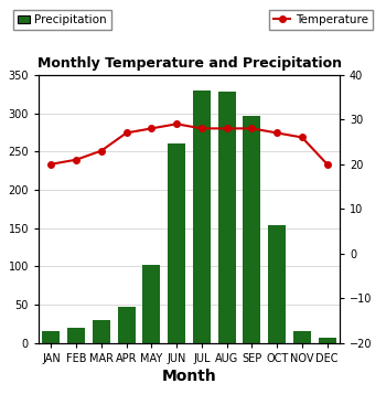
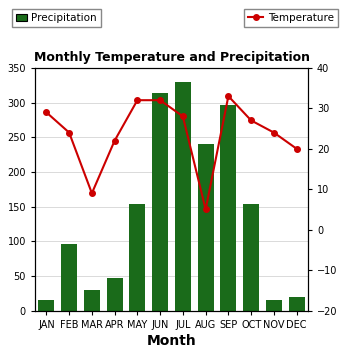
Temperature/JAN: 20 -> 29
Precipitation/FEB: 20 -> 96
Temperature/FEB: 21 -> 24
Temperature/MAR: 23 -> 9
Temperature/APR: 27 -> 22
Precipitation/MAY: 102 -> 154
Temperature/MAY: 28 -> 32
Precipitation/JUN: 260 -> 314
Temperature/JUN: 29 -> 32
Precipitation/AUG: 328 -> 240
Temperature/AUG: 28 -> 5
Temperature/SEP: 28 -> 33
Temperature/NOV: 26 -> 24
Precipitation/DEC: 7 -> 20
